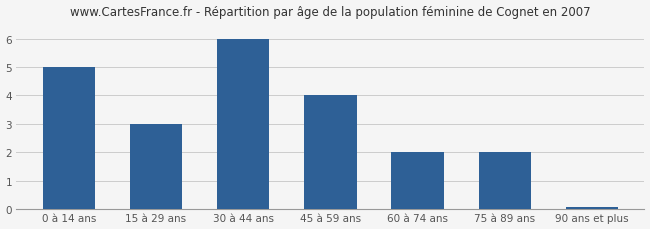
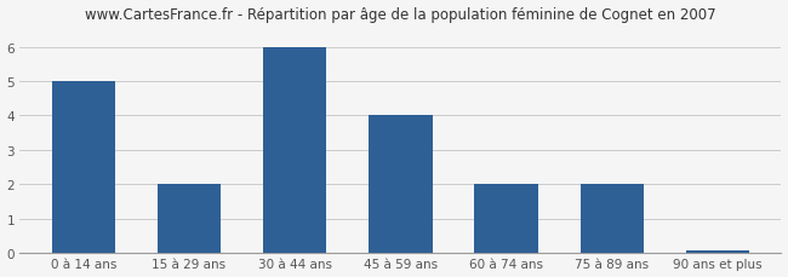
15 à 29 ans: 3.00 -> 2.00
